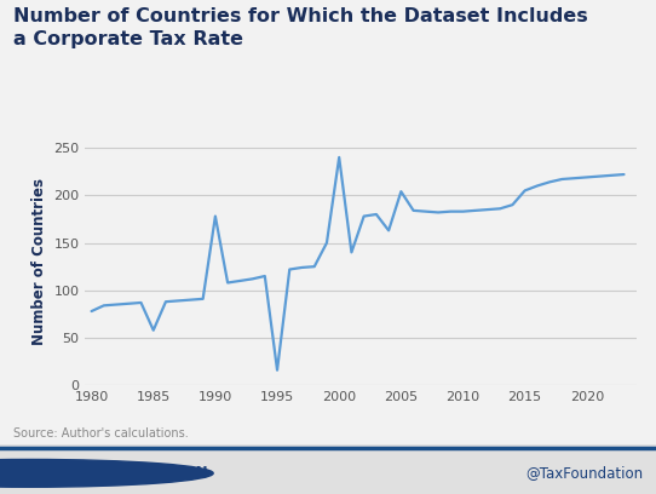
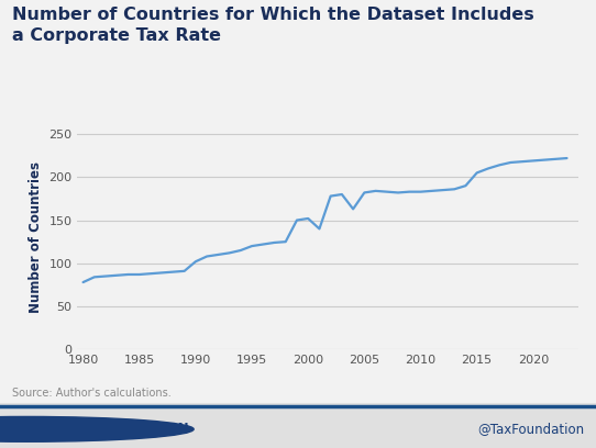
1985: 58 -> 87
1990: 178 -> 102
1995: 16 -> 120
2000: 240 -> 152
2005: 204 -> 182
